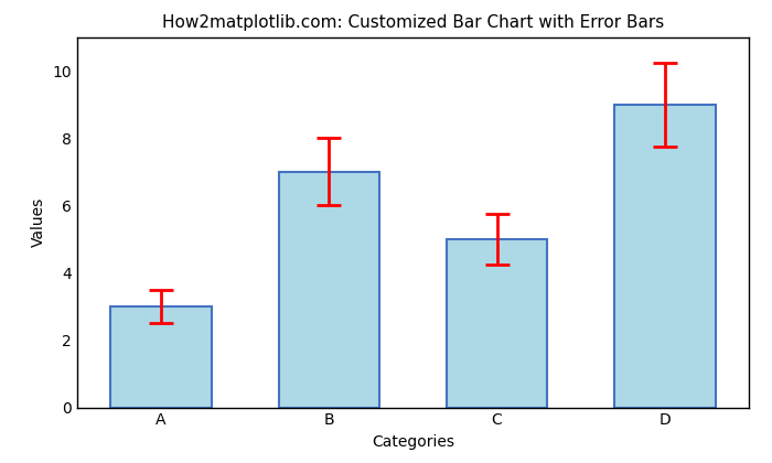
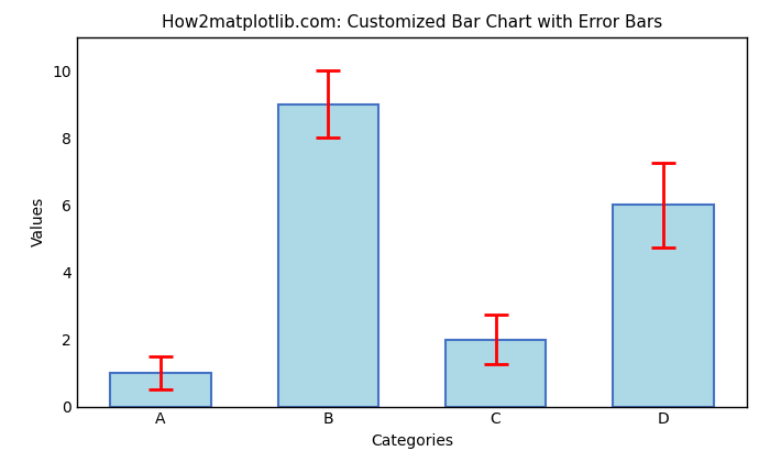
A: 3 -> 1
B: 7 -> 9
C: 5 -> 2
D: 9 -> 6
